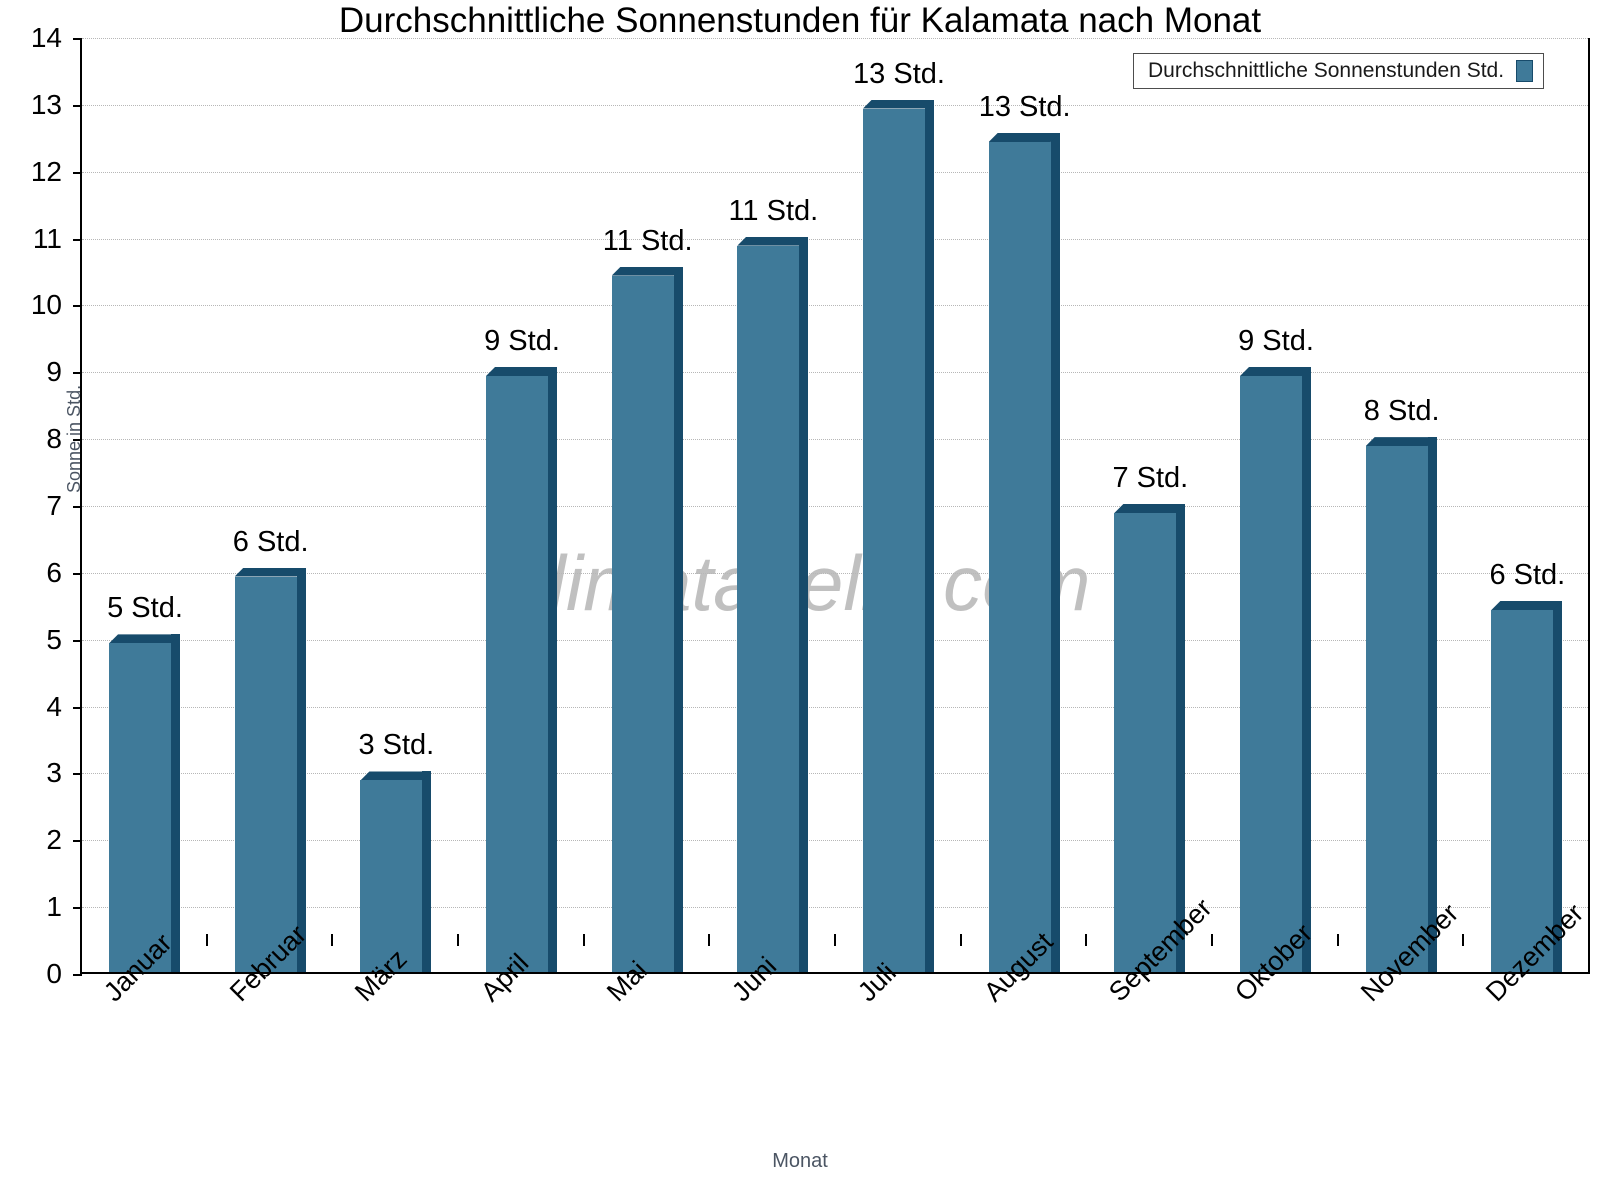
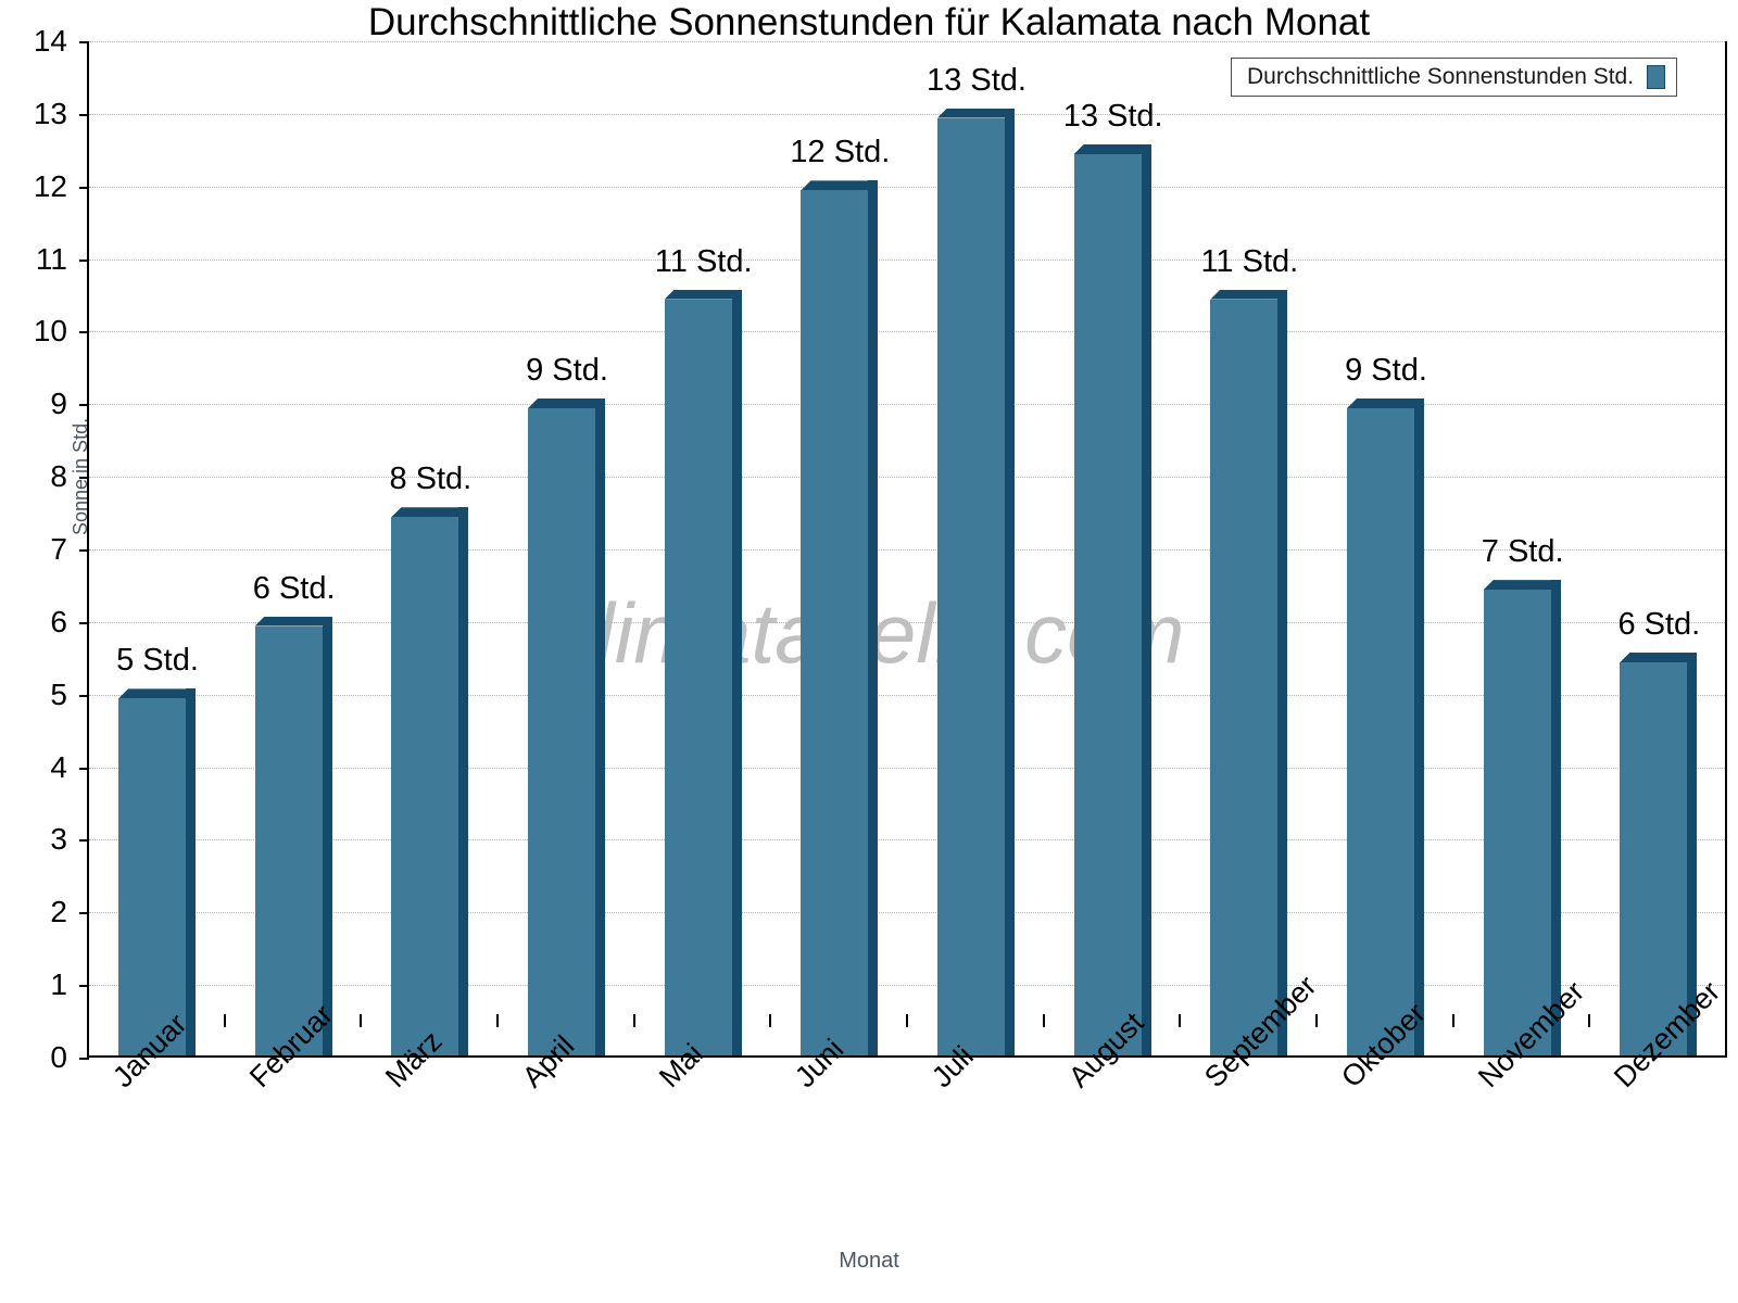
März: 3 -> 8
Juni: 11 -> 12
September: 7 -> 11
November: 8 -> 7
